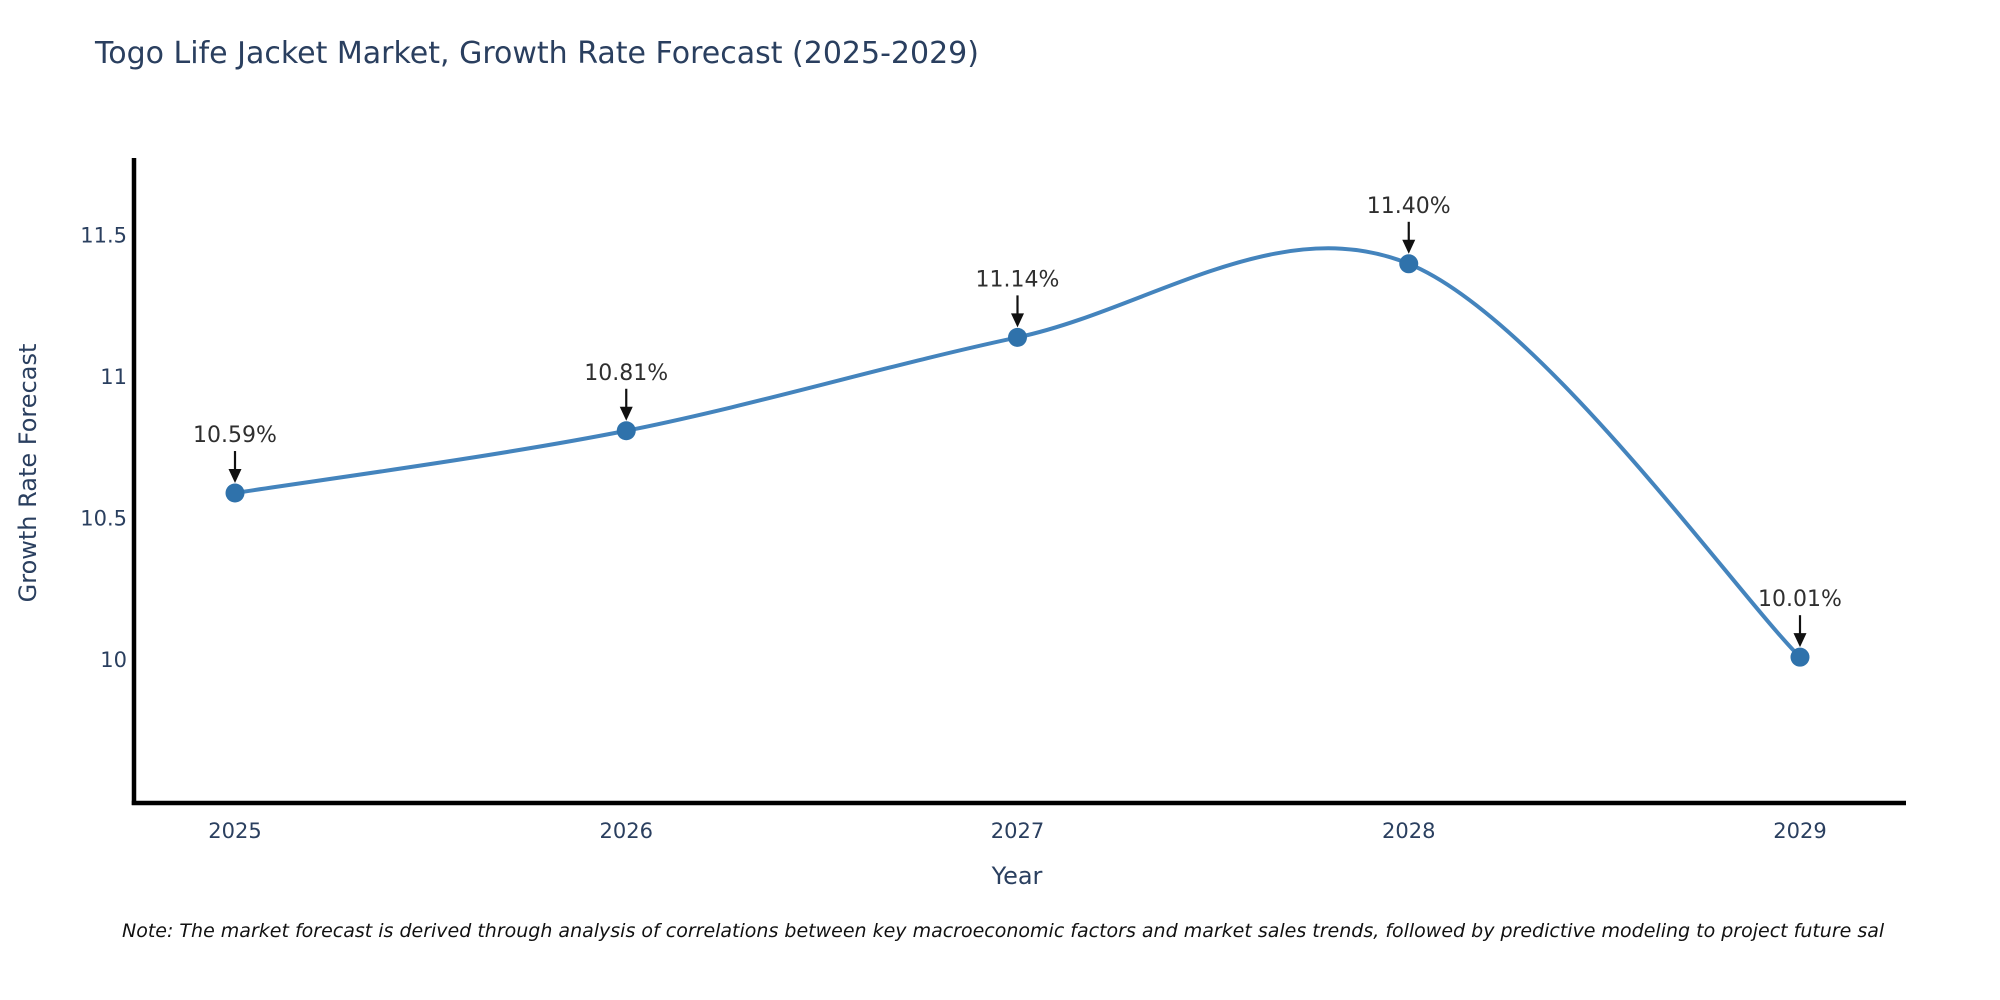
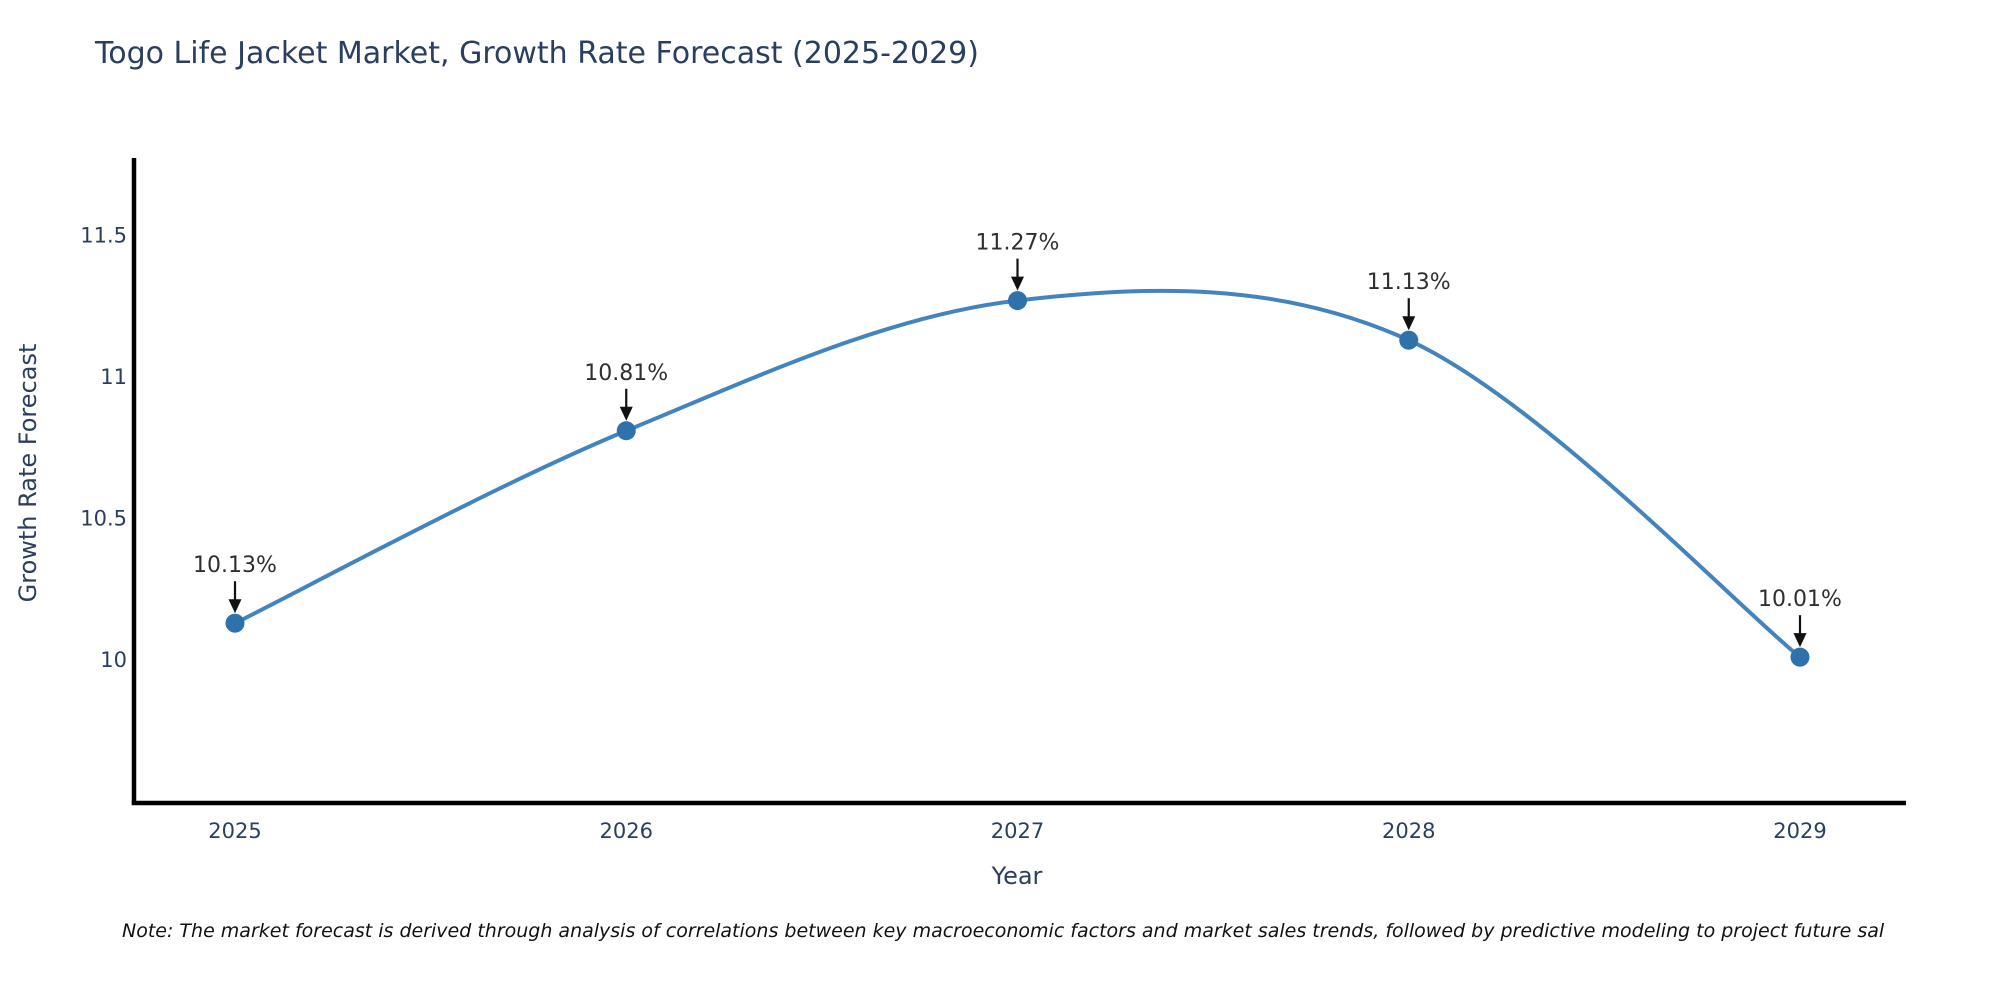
2025: 10.59% -> 10.13%
2027: 11.14% -> 11.27%
2028: 11.40% -> 11.13%
